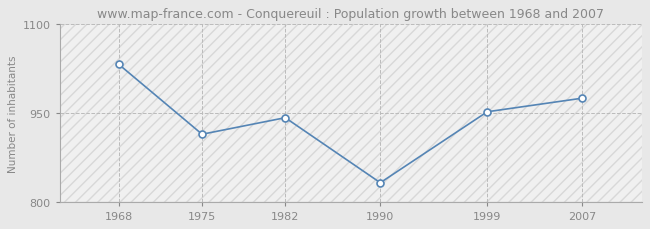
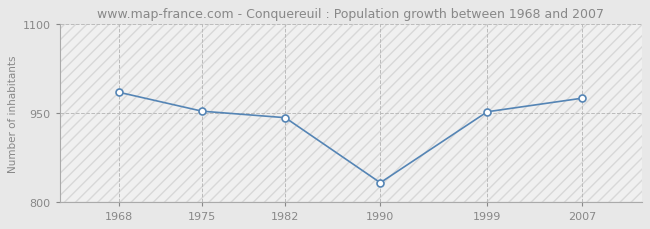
1968: 1032 -> 985
1975: 914 -> 953
